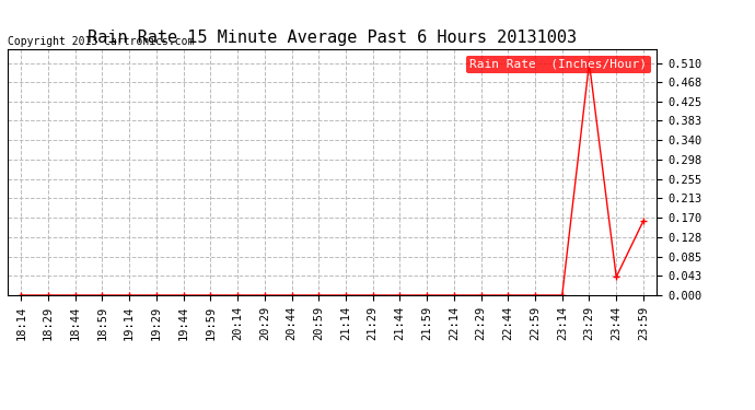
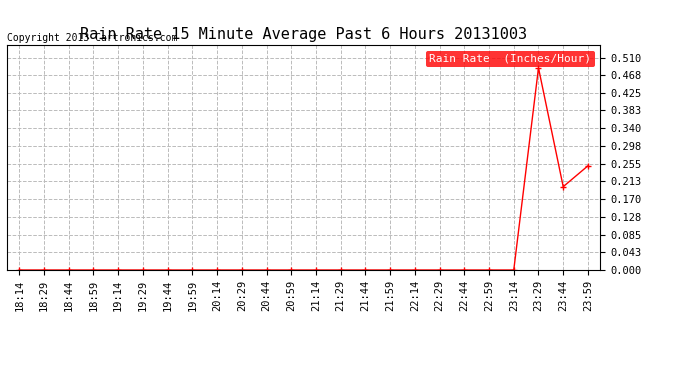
23:29: 0.510 -> 0.485
23:44: 0.040 -> 0.200
23:59: 0.163 -> 0.250
